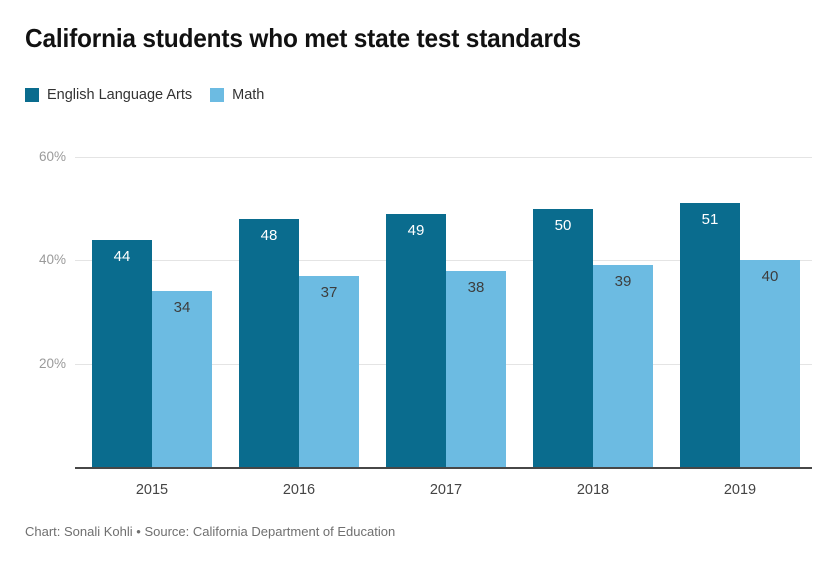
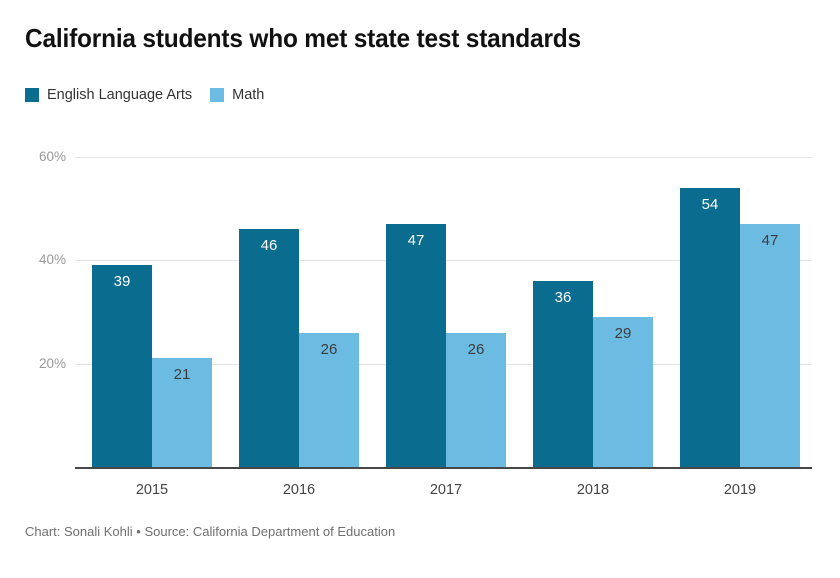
English Language Arts/2015: 44 -> 39
Math/2015: 34 -> 21
English Language Arts/2016: 48 -> 46
Math/2016: 37 -> 26
English Language Arts/2017: 49 -> 47
Math/2017: 38 -> 26
English Language Arts/2018: 50 -> 36
Math/2018: 39 -> 29
English Language Arts/2019: 51 -> 54
Math/2019: 40 -> 47
